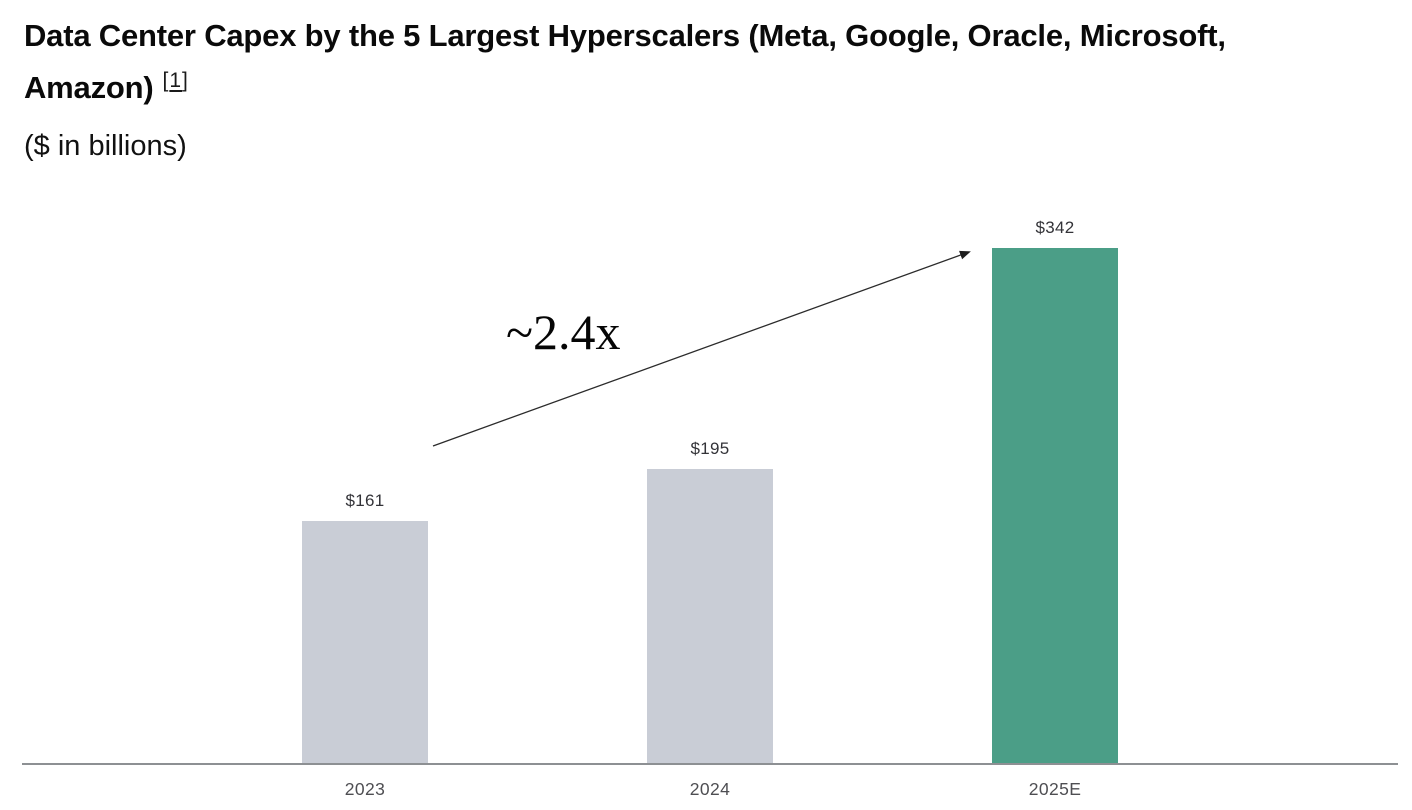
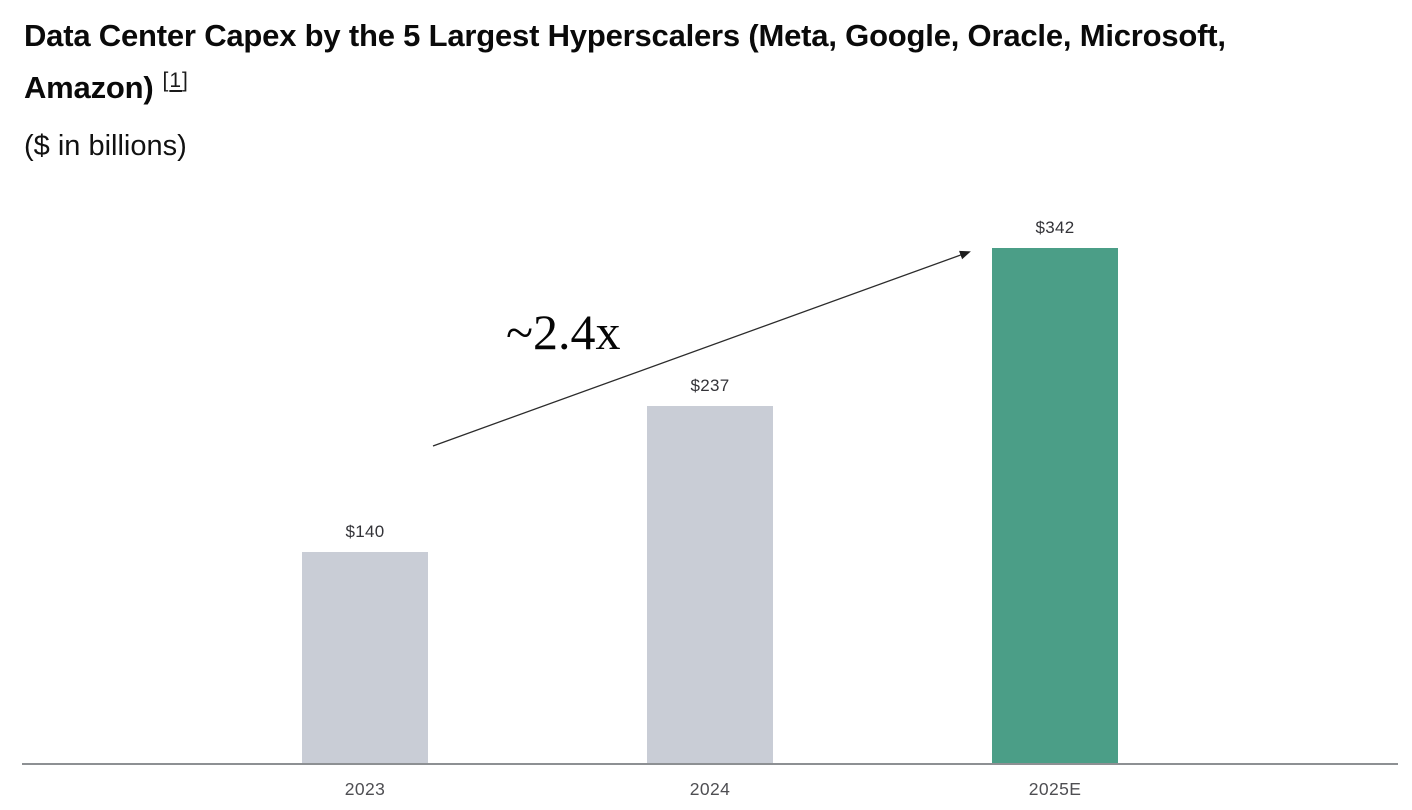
2023: $161 -> $140
2024: $195 -> $237
